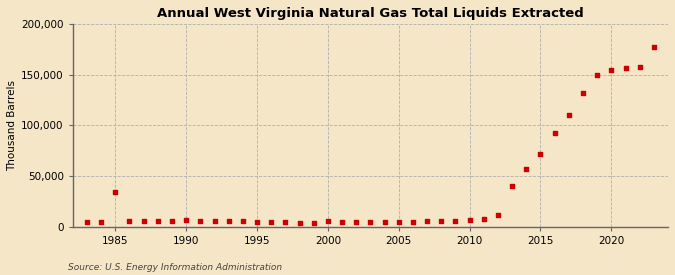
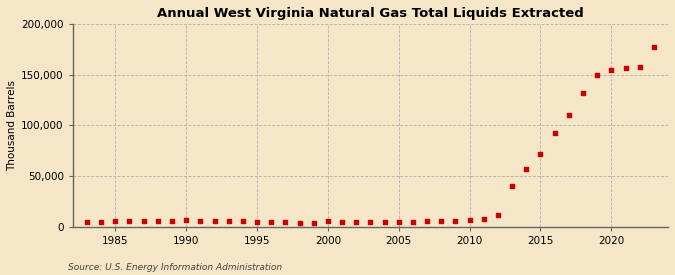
1985: 34,000 -> 6,000
